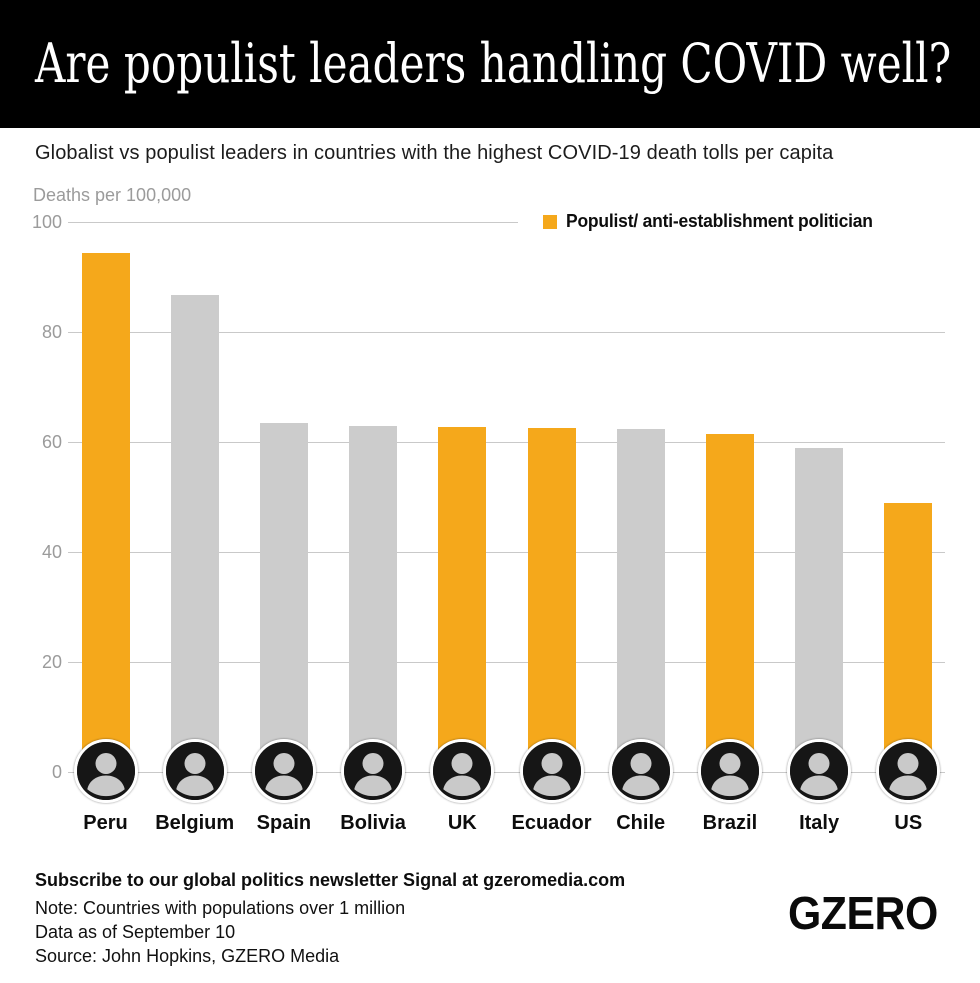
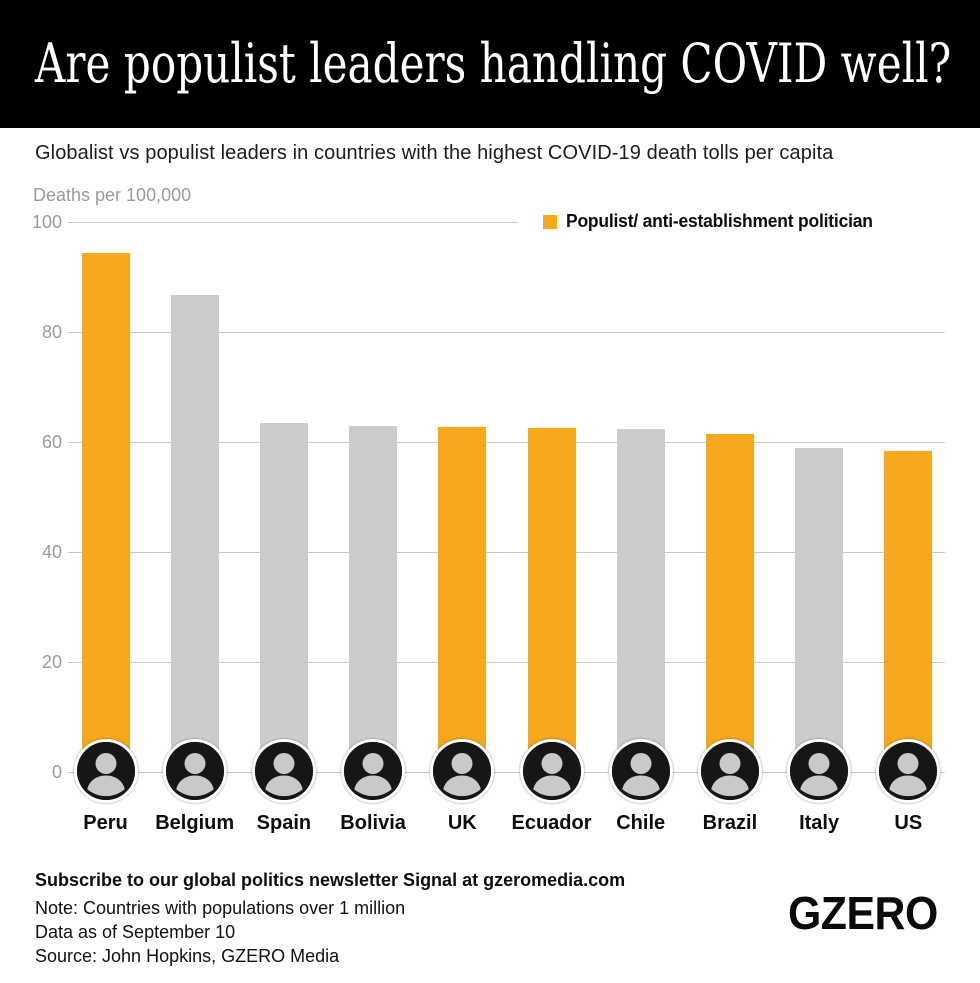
US: 49 -> 58
